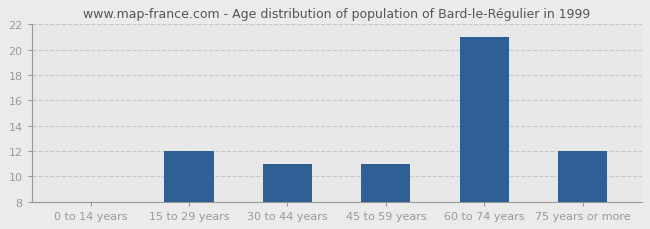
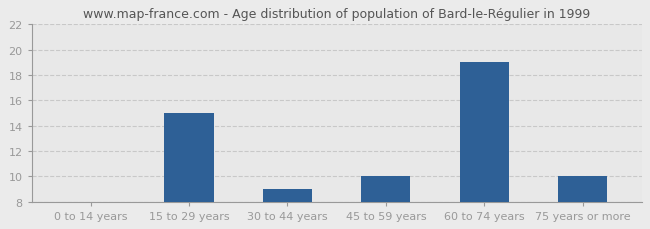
15 to 29 years: 12 -> 15
30 to 44 years: 11 -> 9
45 to 59 years: 11 -> 10
60 to 74 years: 21 -> 19
75 years or more: 12 -> 10
